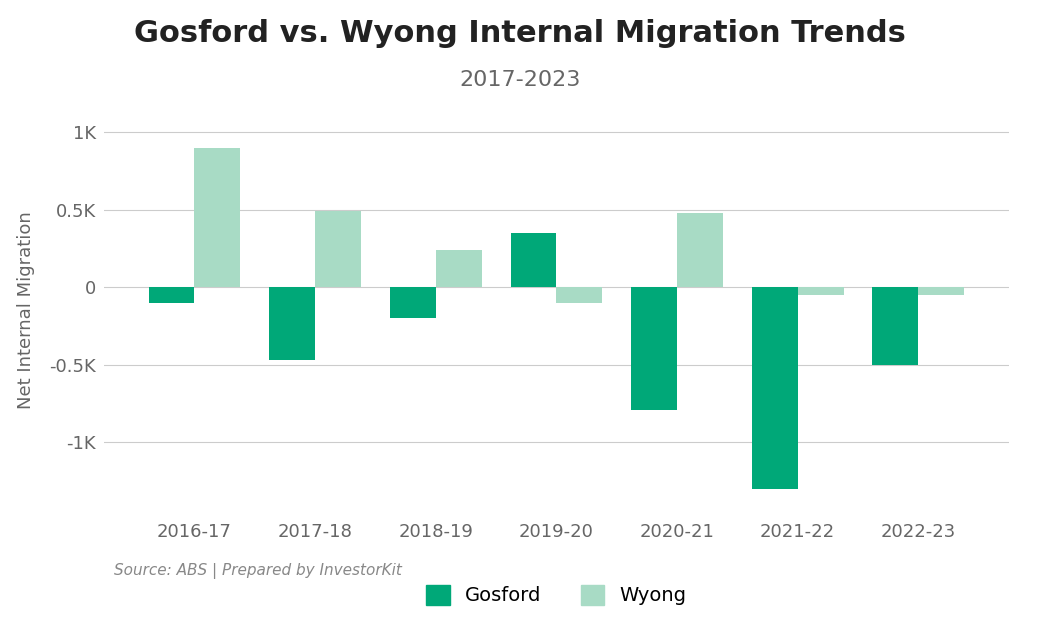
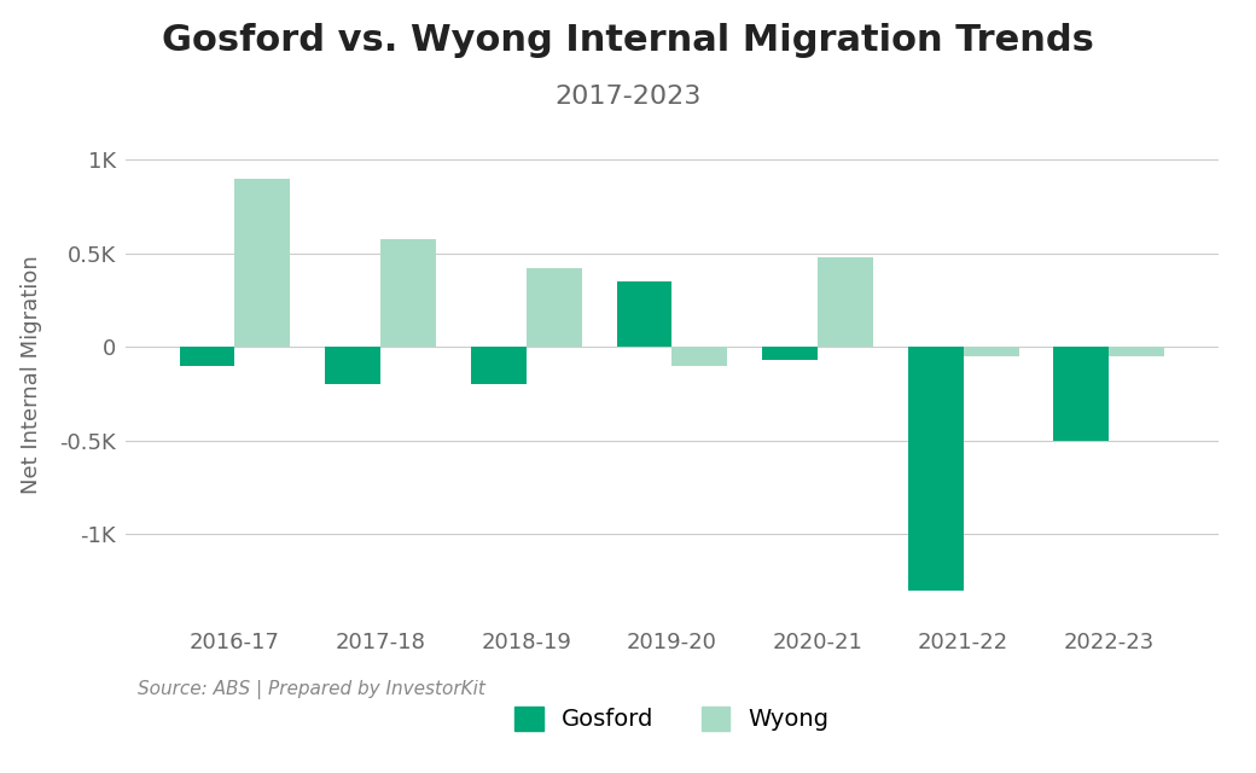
Gosford/2017-18: -0.47K -> -0.20K
Wyong/2017-18: 0.49K -> 0.58K
Wyong/2018-19: 0.24K -> 0.42K
Gosford/2020-21: -0.79K -> -0.07K
